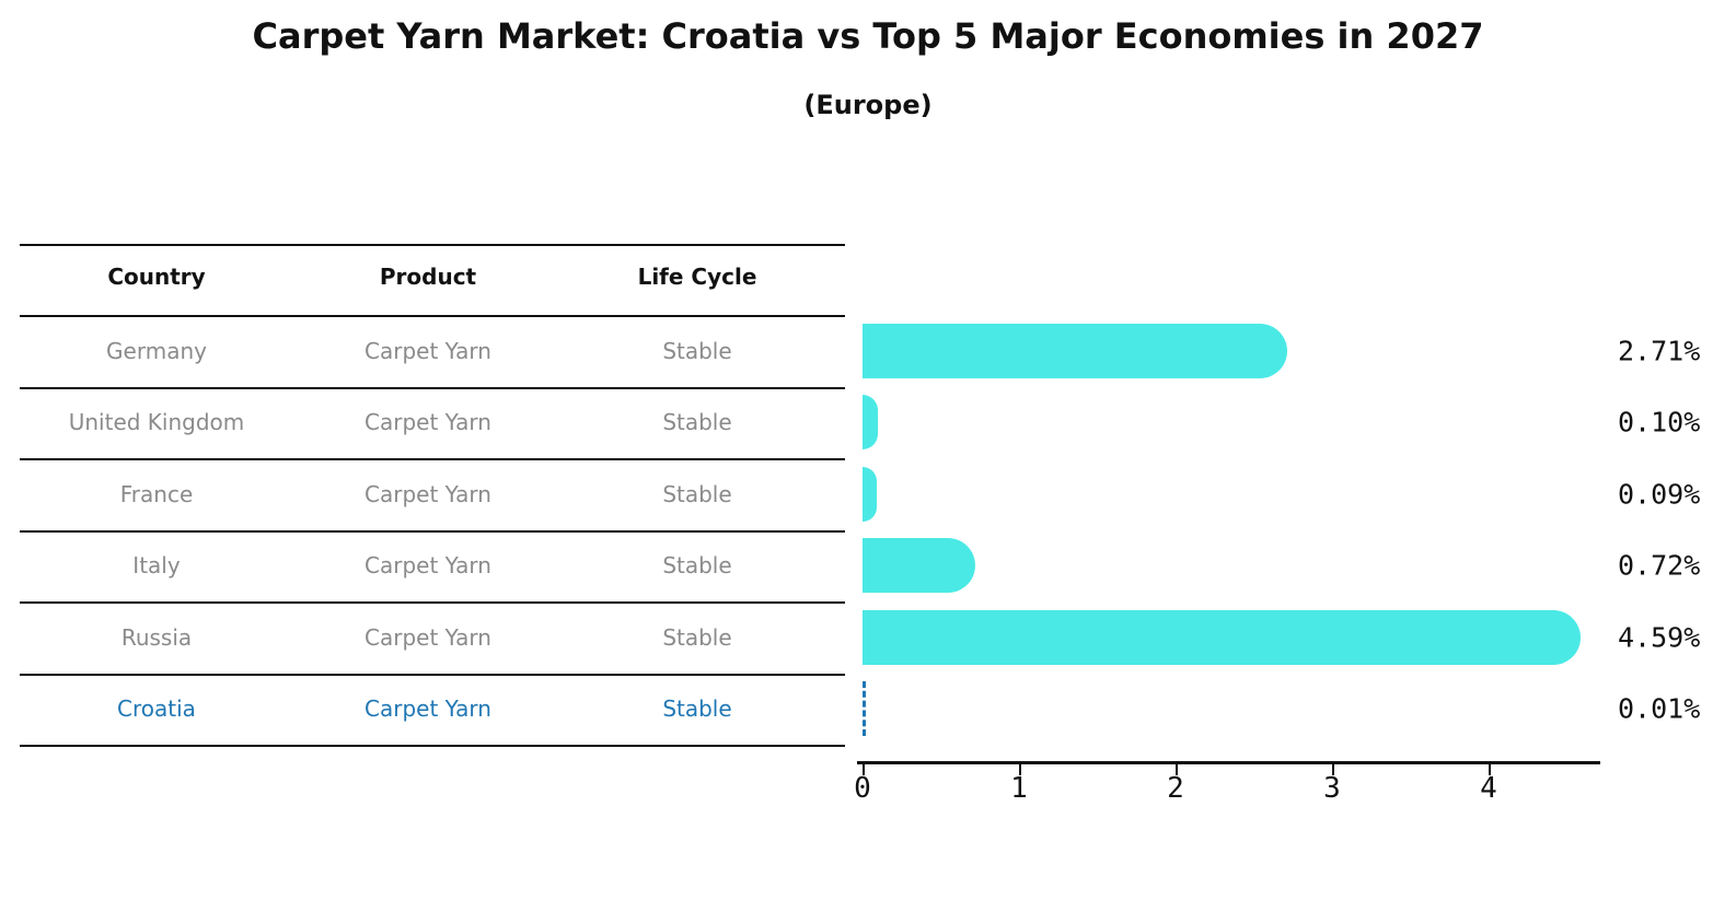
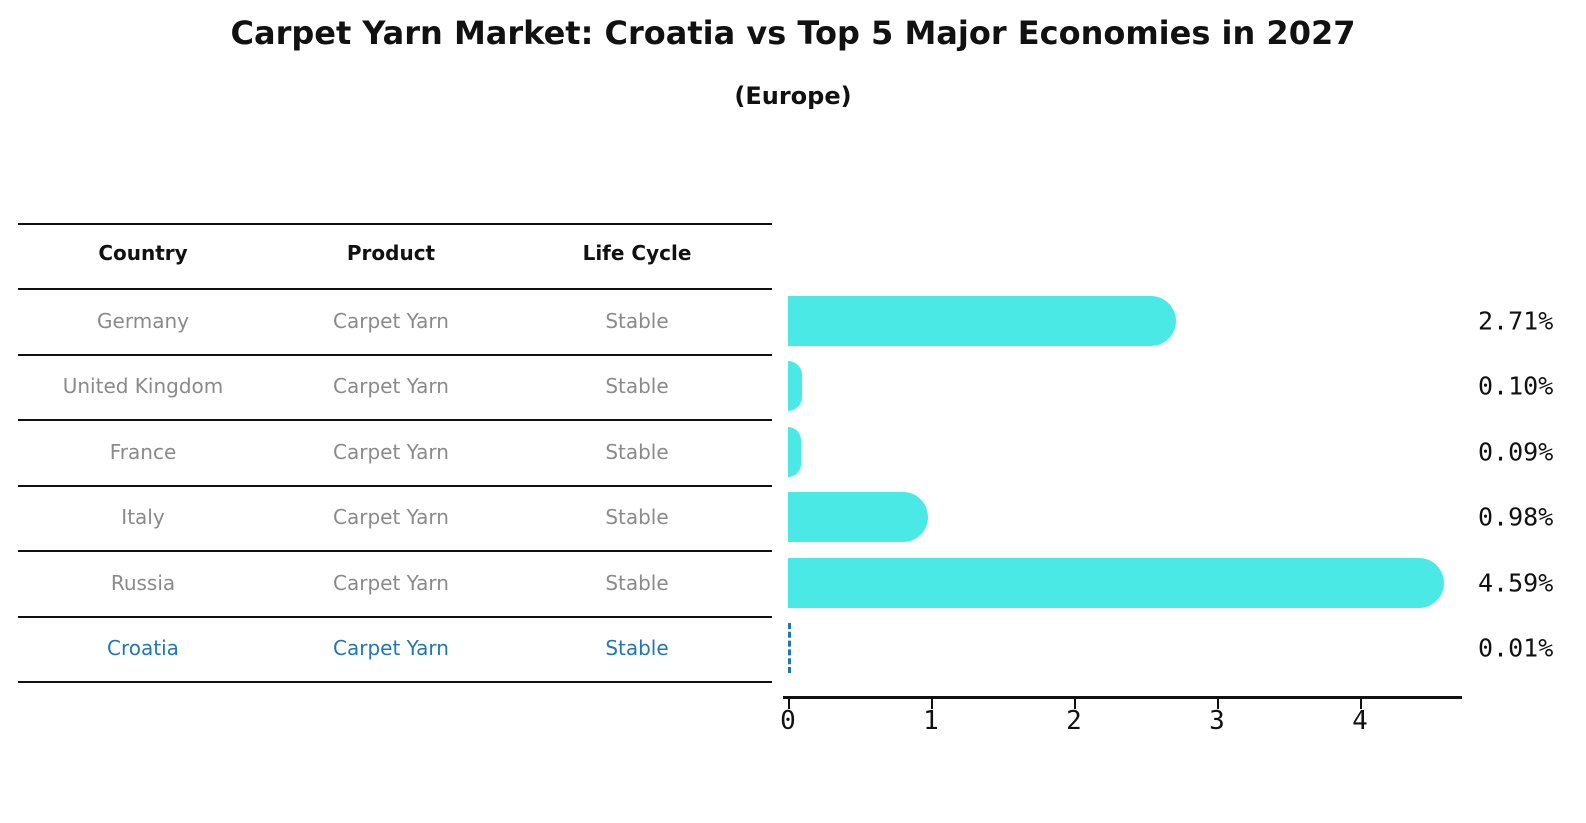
Italy: 0.72% -> 0.98%
